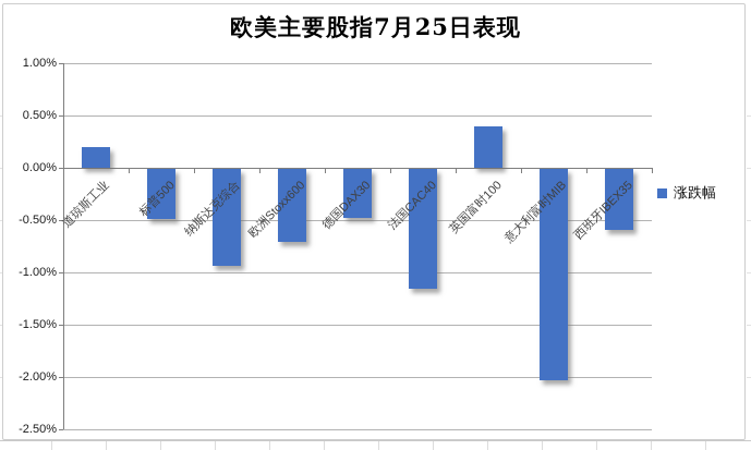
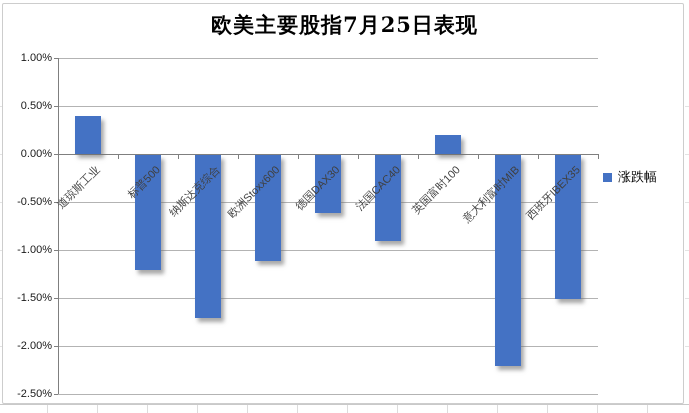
道琼斯工业: 0.2% -> 0.4%
标普500: -0.5% -> -1.2%
纳斯达克综合: -0.9% -> -1.7%
欧洲Stoxx600: -0.7% -> -1.1%
德国DAX30: -0.5% -> -0.6%
法国CAC40: -1.1% -> -0.9%
英国富时100: 0.4% -> 0.2%
意大利富时MIB: -2.0% -> -2.2%
西班牙IBEX35: -0.6% -> -1.5%
